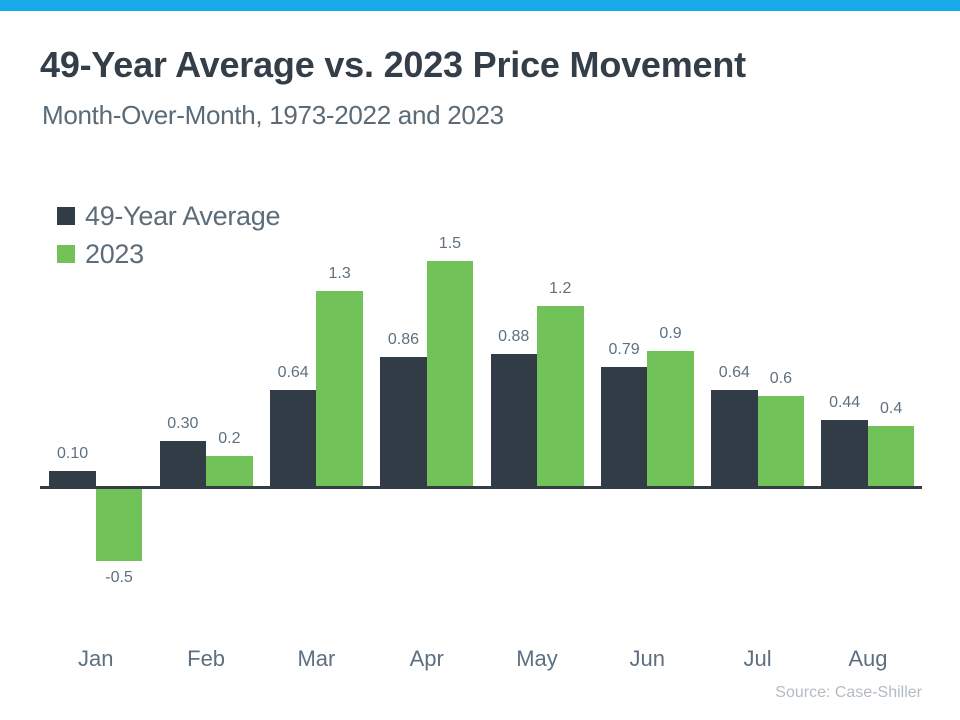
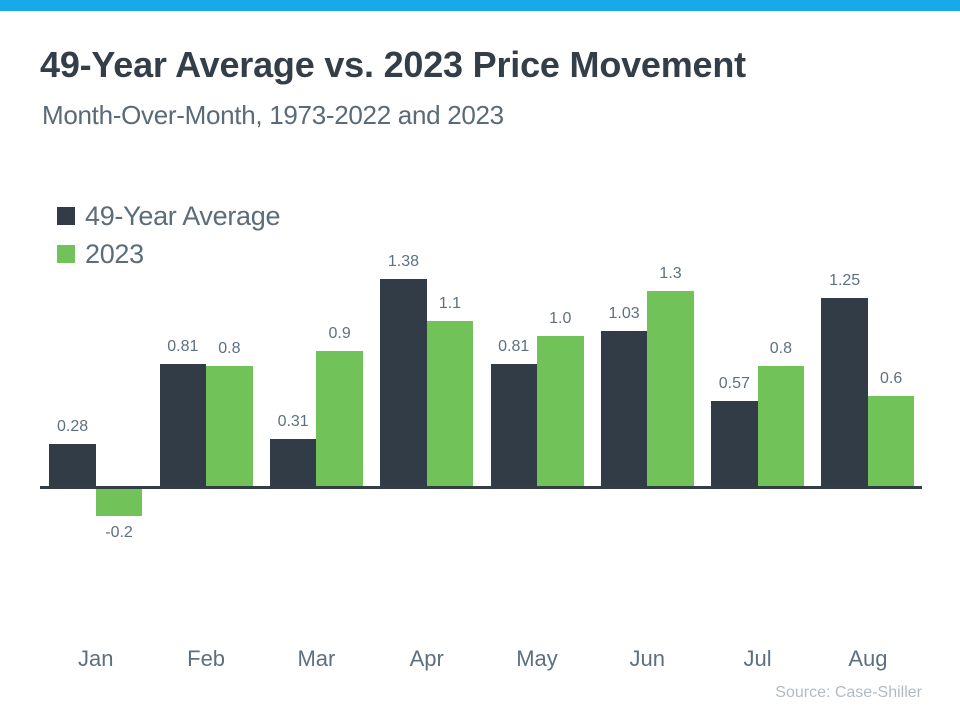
49-Year Average/Jan: 0.10 -> 0.28
2023/Jan: -0.5 -> -0.2
49-Year Average/Feb: 0.30 -> 0.81
2023/Feb: 0.2 -> 0.8
49-Year Average/Mar: 0.64 -> 0.31
2023/Mar: 1.3 -> 0.9
49-Year Average/Apr: 0.86 -> 1.38
2023/Apr: 1.5 -> 1.1
49-Year Average/May: 0.88 -> 0.81
2023/May: 1.2 -> 1.0
49-Year Average/Jun: 0.79 -> 1.03
2023/Jun: 0.9 -> 1.3
49-Year Average/Jul: 0.64 -> 0.57
2023/Jul: 0.6 -> 0.8
49-Year Average/Aug: 0.44 -> 1.25
2023/Aug: 0.4 -> 0.6
